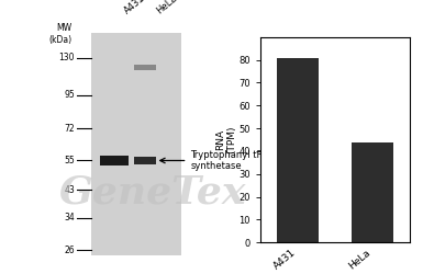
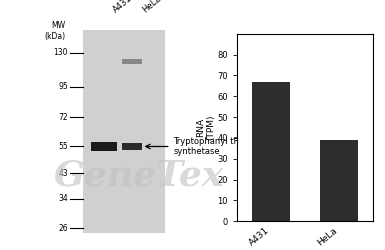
A431: 81 -> 67
HeLa: 44 -> 39
